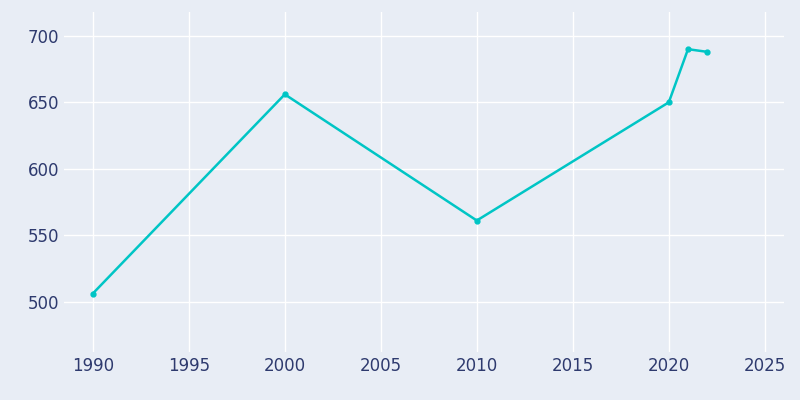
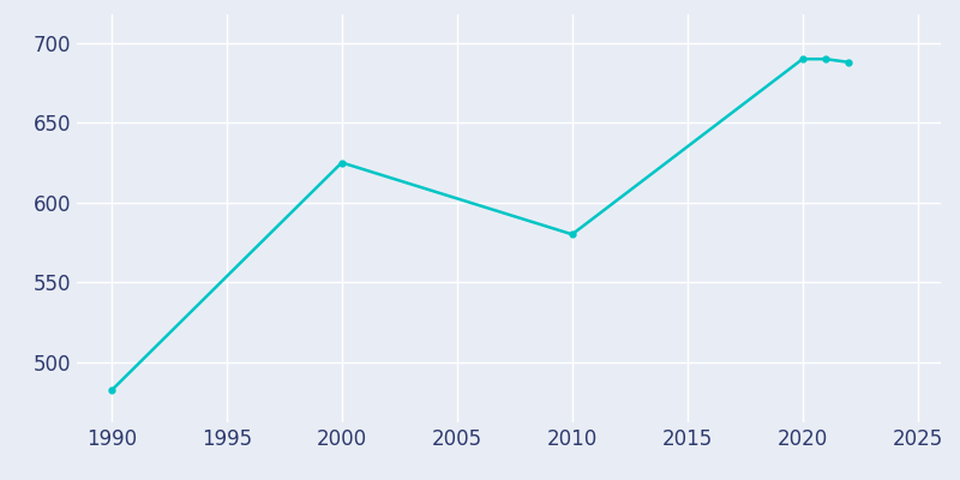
1990: 506 -> 482
2000: 656 -> 625
2010: 561 -> 580
2020: 650 -> 690
